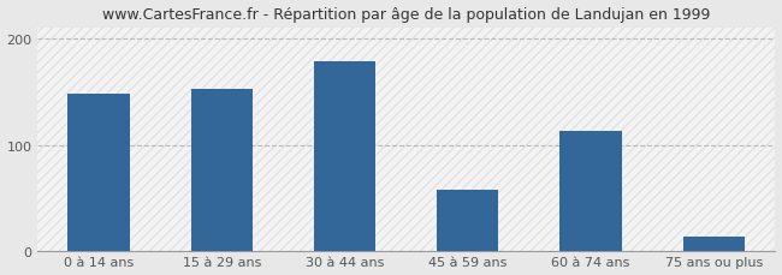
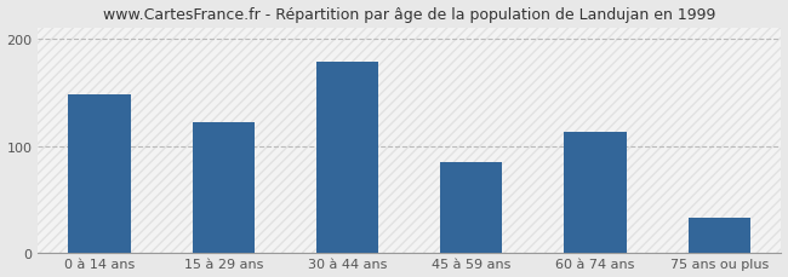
15 à 29 ans: 152 -> 122
45 à 59 ans: 58 -> 85
75 ans ou plus: 14 -> 33
